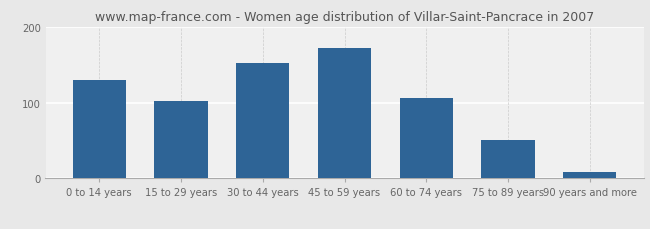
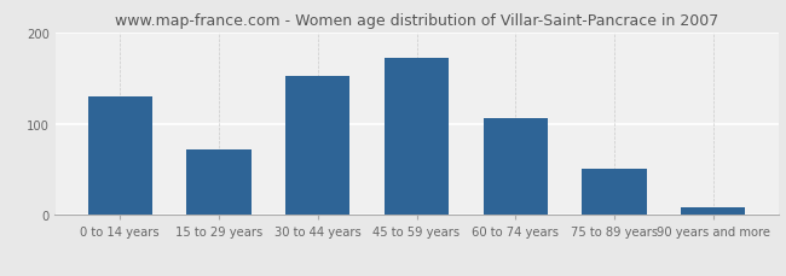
15 to 29 years: 102 -> 72
